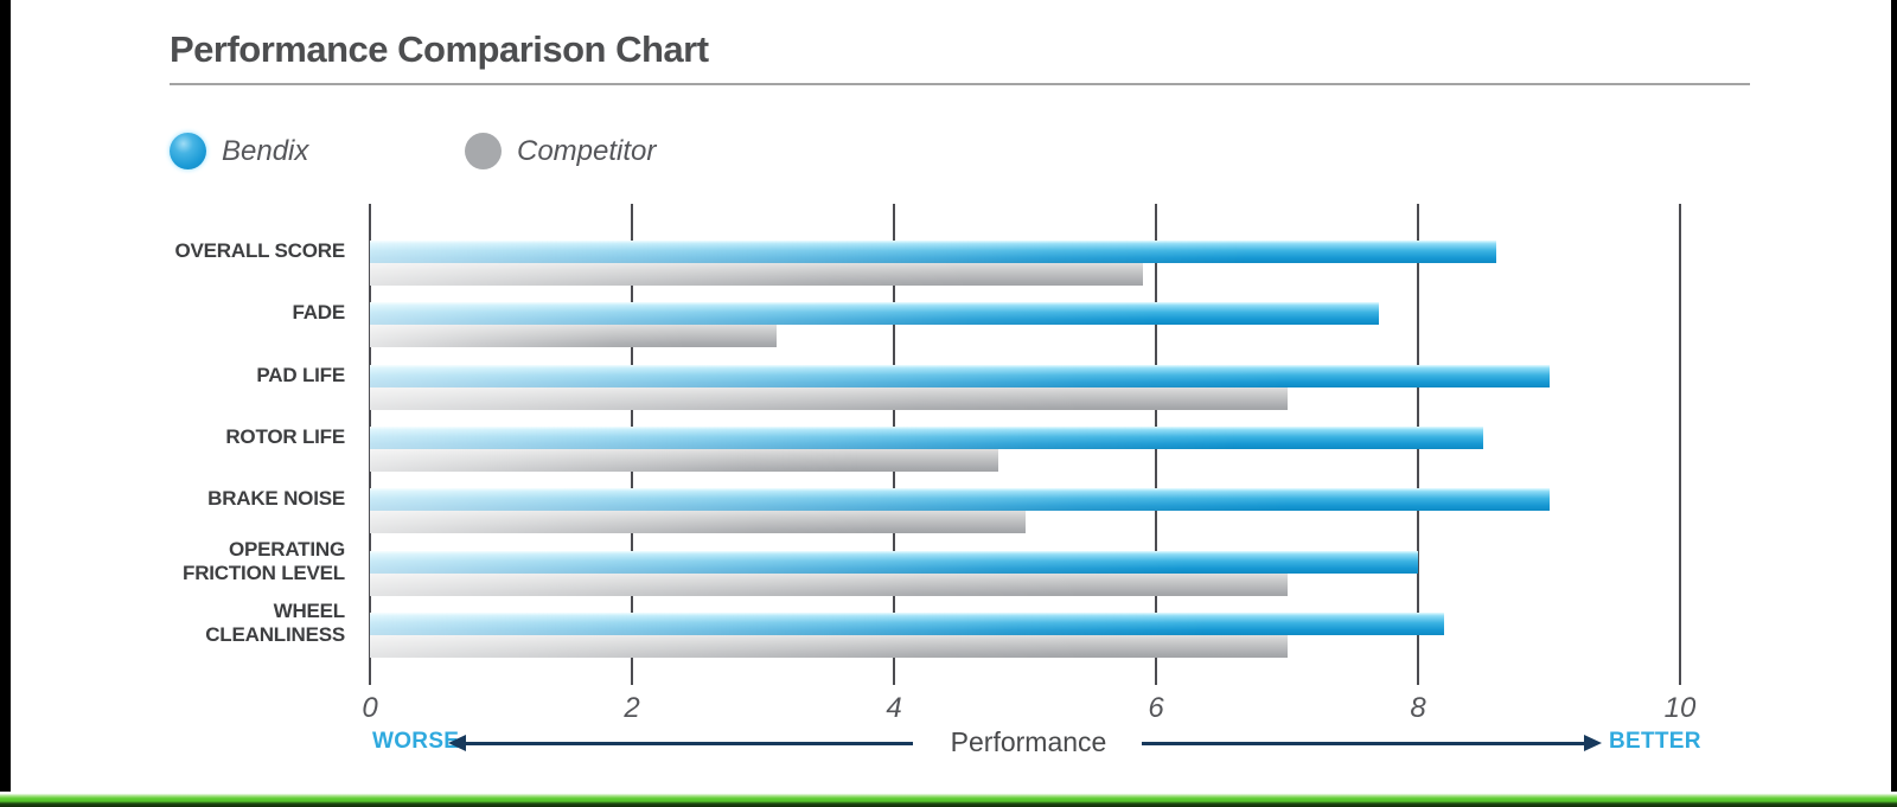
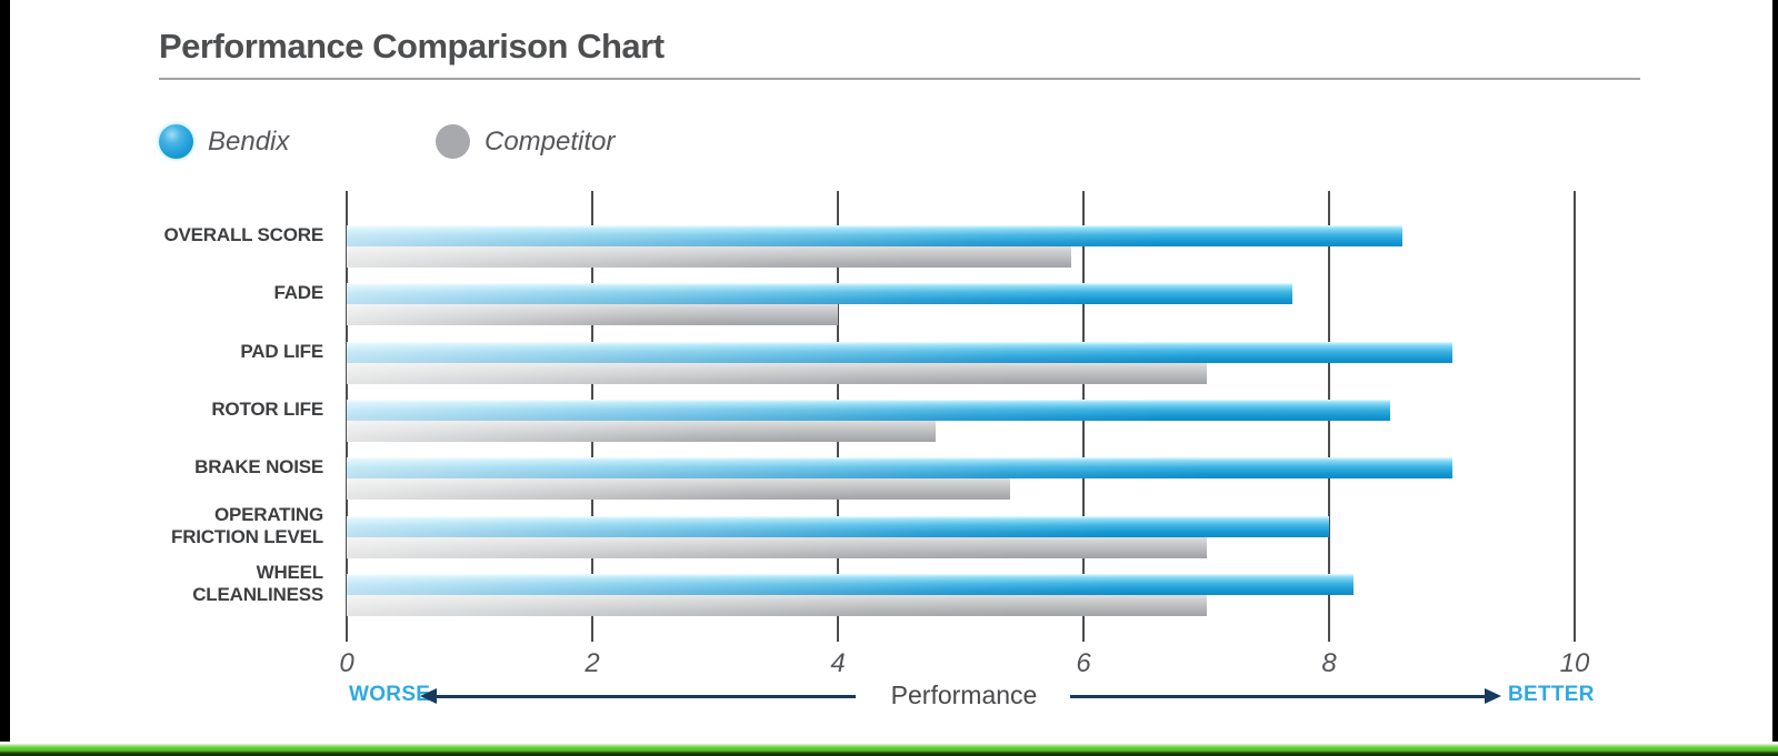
Competitor/FADE: 3.1 -> 4.0
Competitor/BRAKE NOISE: 5.0 -> 5.4
